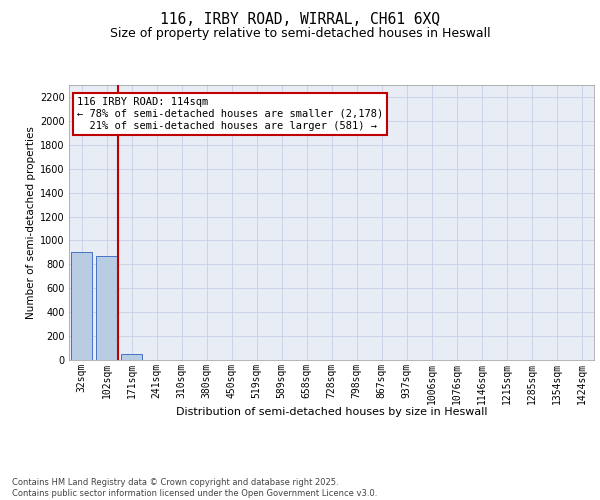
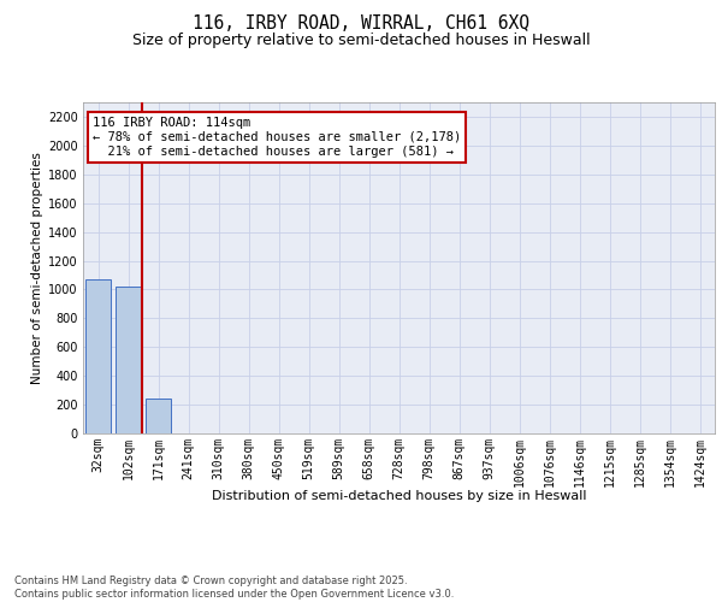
32sqm: 900 -> 1070
102sqm: 870 -> 1020
171sqm: 50 -> 240
